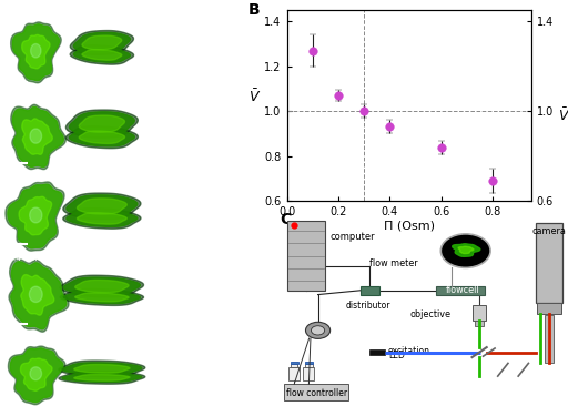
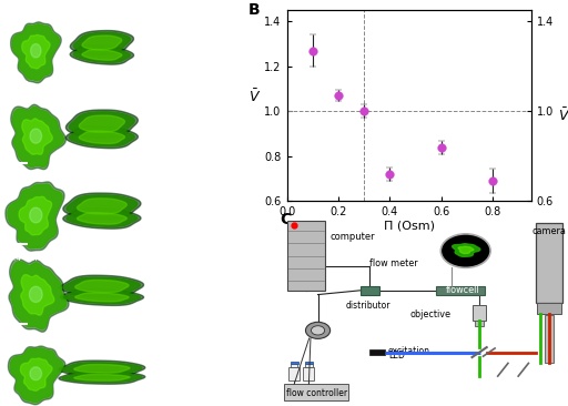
0.4: 0.93 -> 0.72
